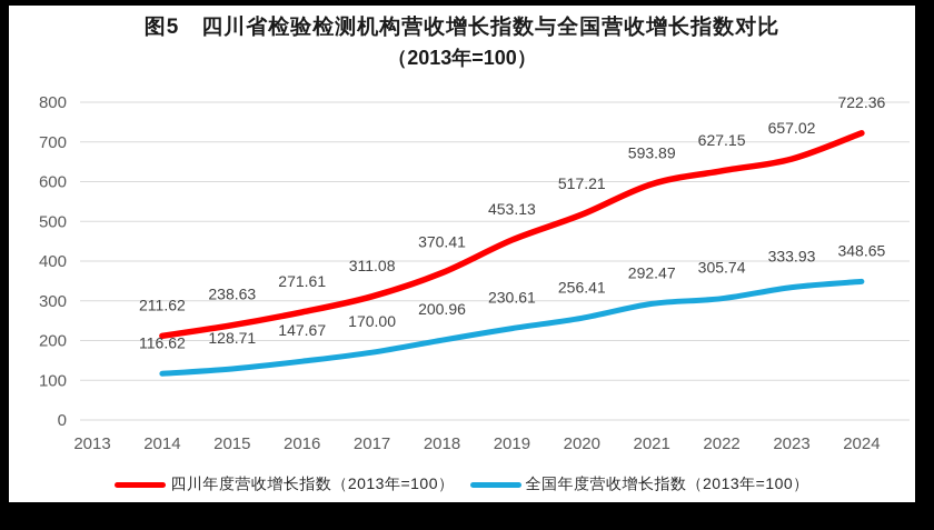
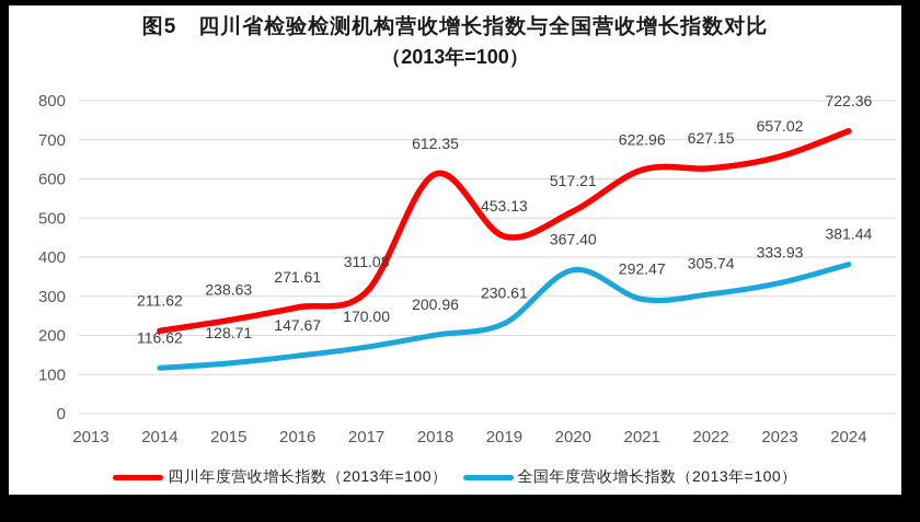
四川年度营收增长指数（2013年=100）/2018: 370.41 -> 612.35
全国年度营收增长指数（2013年=100）/2020: 256.41 -> 367.40
四川年度营收增长指数（2013年=100）/2021: 593.89 -> 622.96
全国年度营收增长指数（2013年=100）/2024: 348.65 -> 381.44
